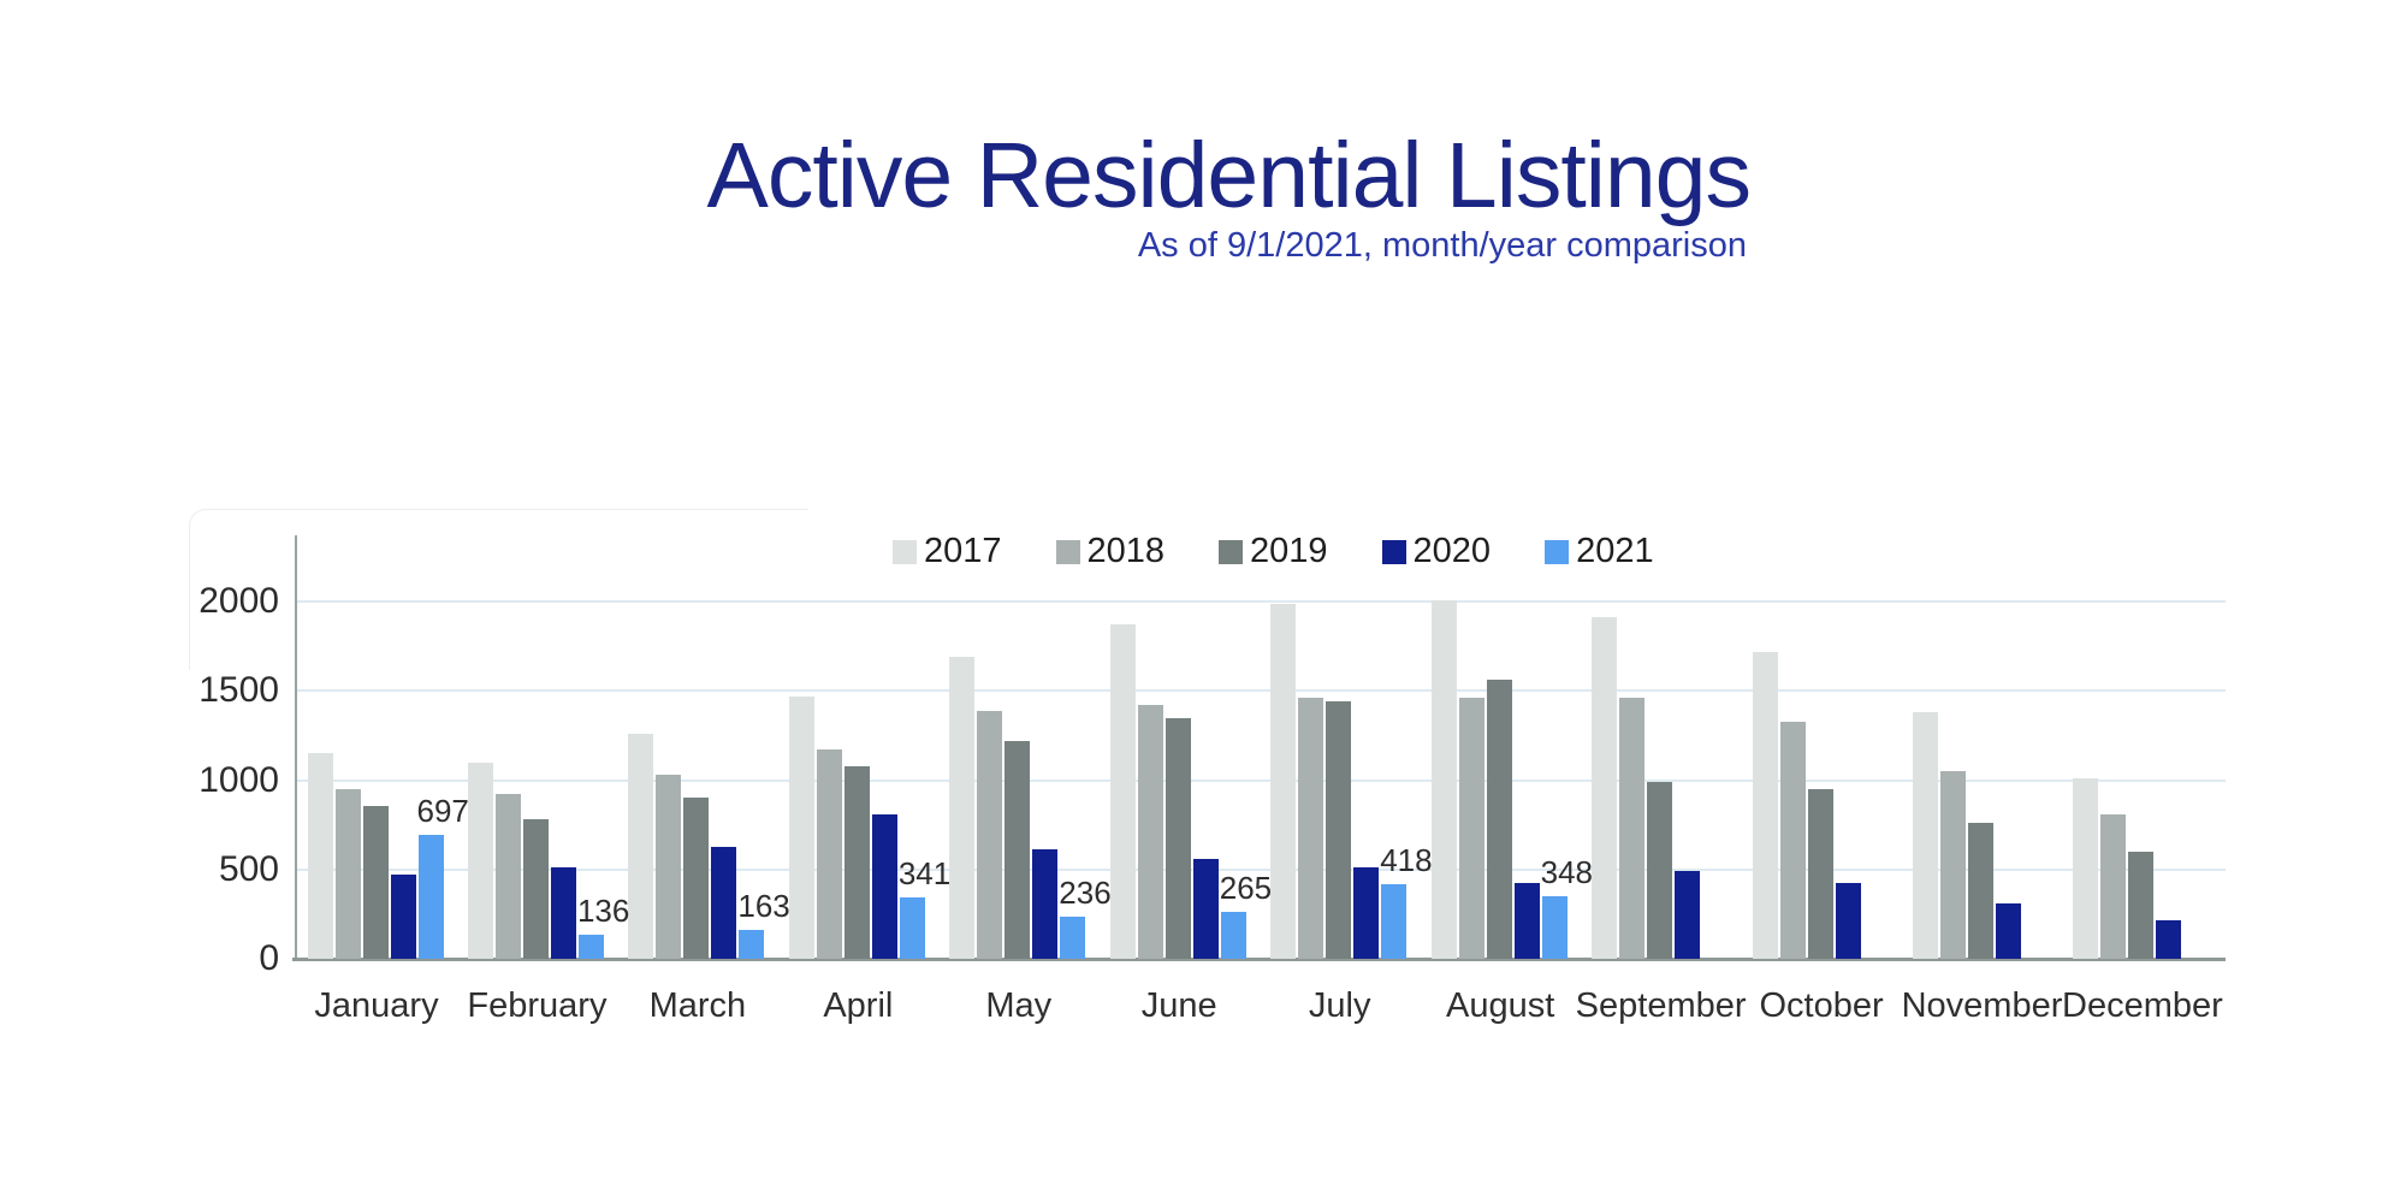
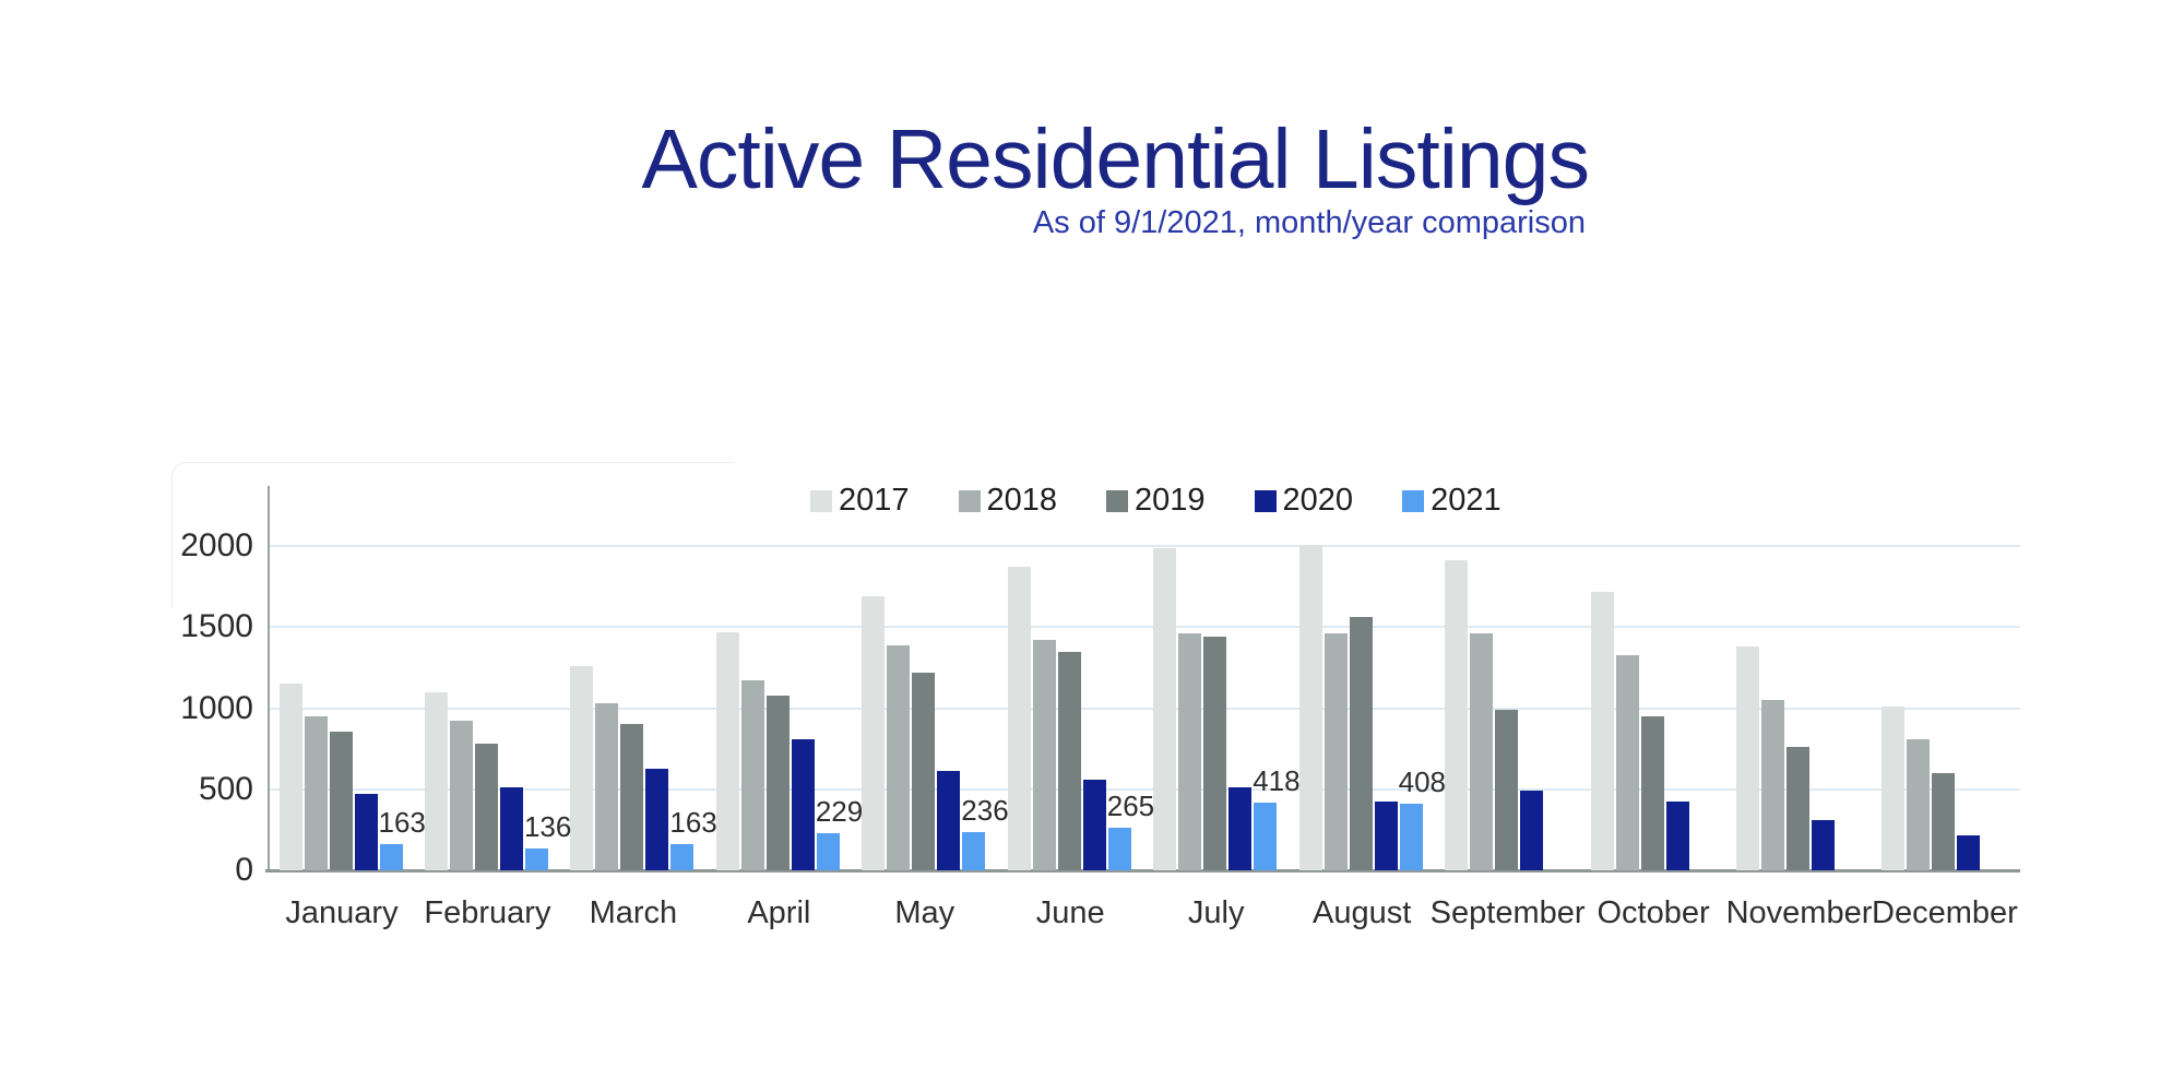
2021/January: 697 -> 163
2021/April: 341 -> 229
2021/August: 348 -> 408
